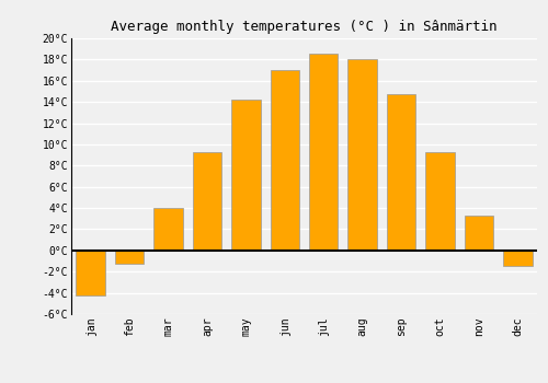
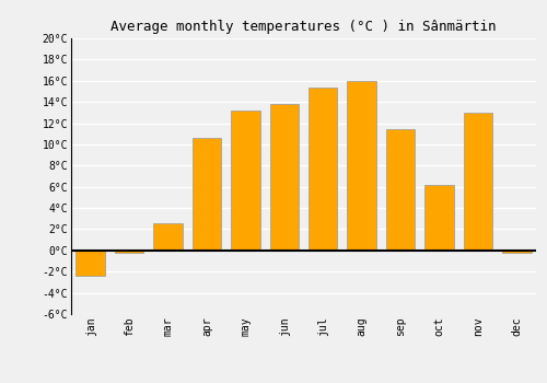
jan: -4.2°C -> -2.4°C
feb: -1.3°C -> -0.2°C
mar: 4.0°C -> 2.6°C
apr: 9.3°C -> 10.6°C
may: 14.2°C -> 13.2°C
jun: 17.0°C -> 13.8°C
jul: 18.6°C -> 15.4°C
aug: 18.0°C -> 16.0°C
sep: 14.7°C -> 11.4°C
oct: 9.3°C -> 6.2°C
nov: 3.3°C -> 13.0°C
dec: -1.5°C -> -0.2°C
